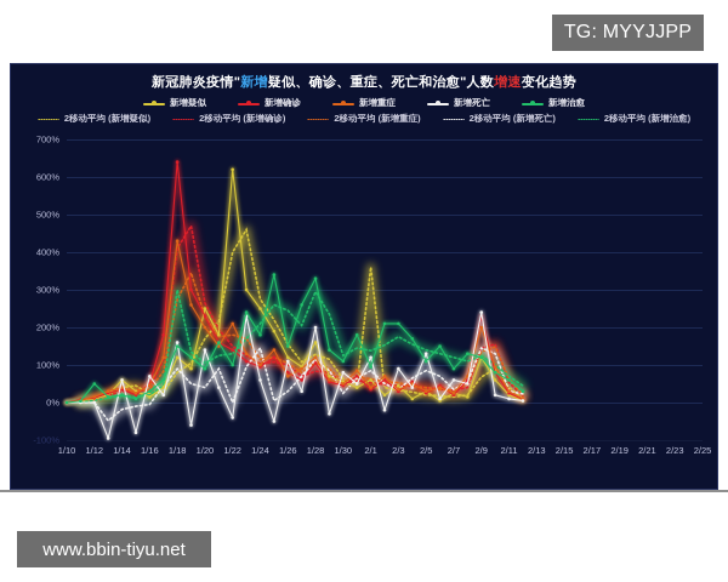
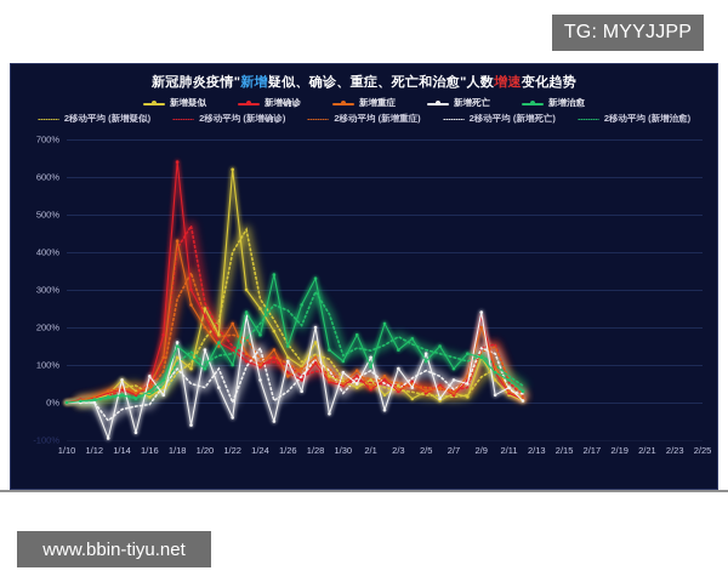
新增治愈/1/12: 50% -> 10%
2移动平均 (新增治愈)/1/18: 300% -> 100%
2移动平均 (新增疑似)/2/1: 360% -> 50%
新增治愈/2/3: 210% -> 140%
新增死亡/2/11: 10% -> 40%
